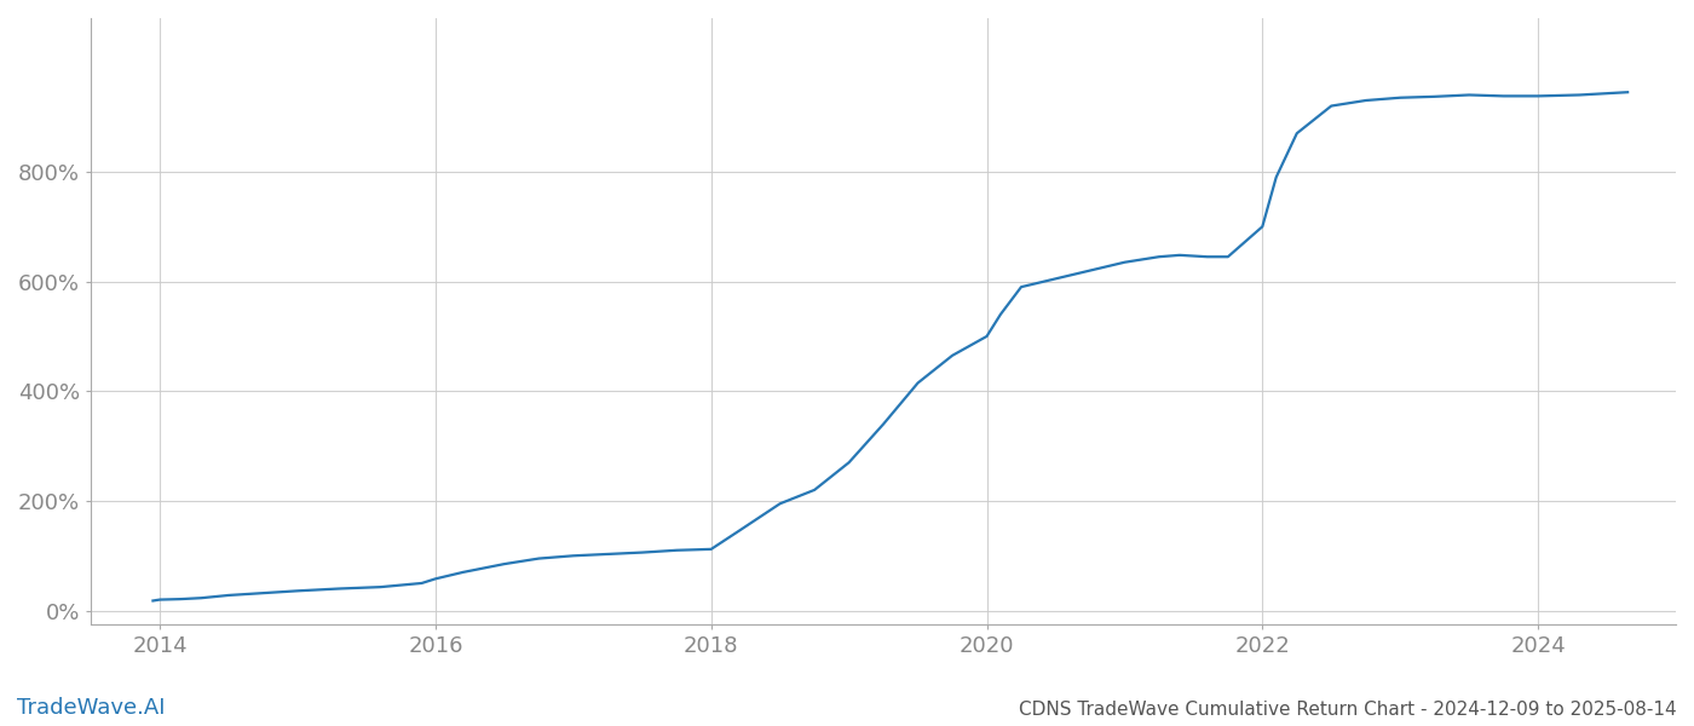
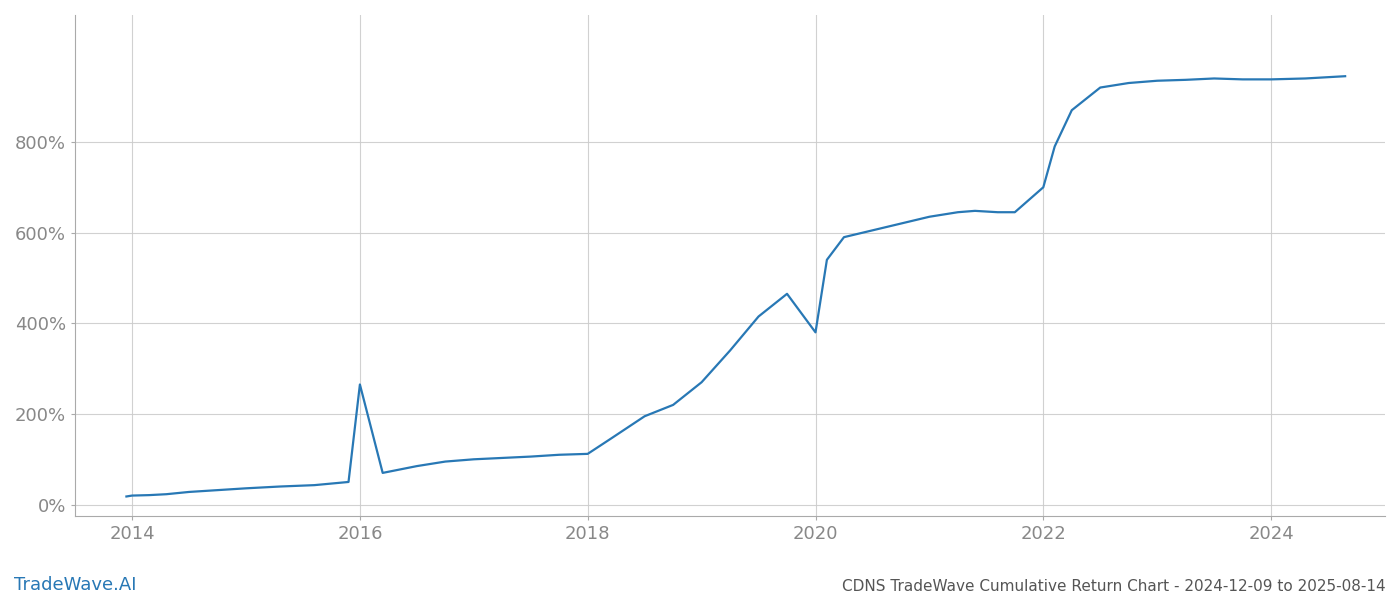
2016: 58% -> 265%
2020: 500% -> 380%
